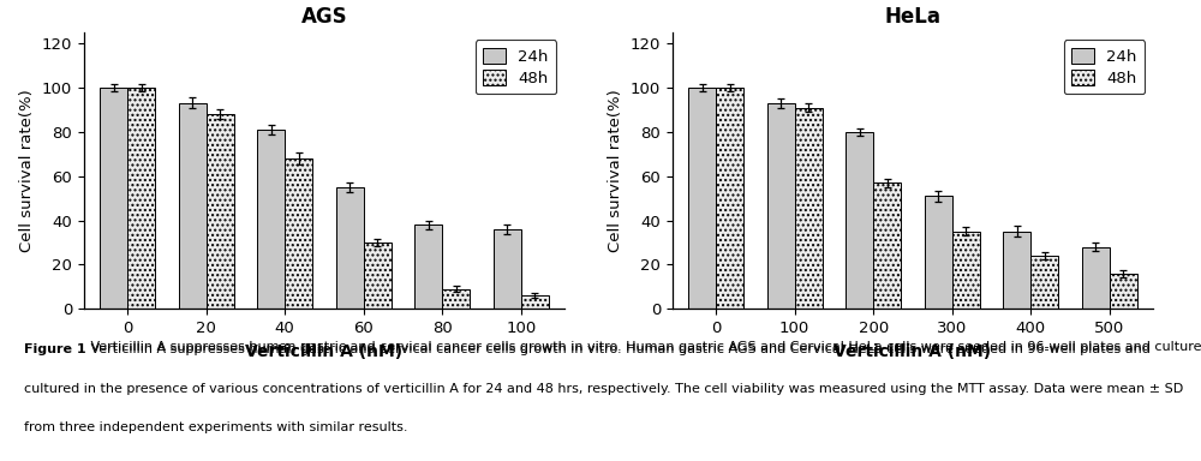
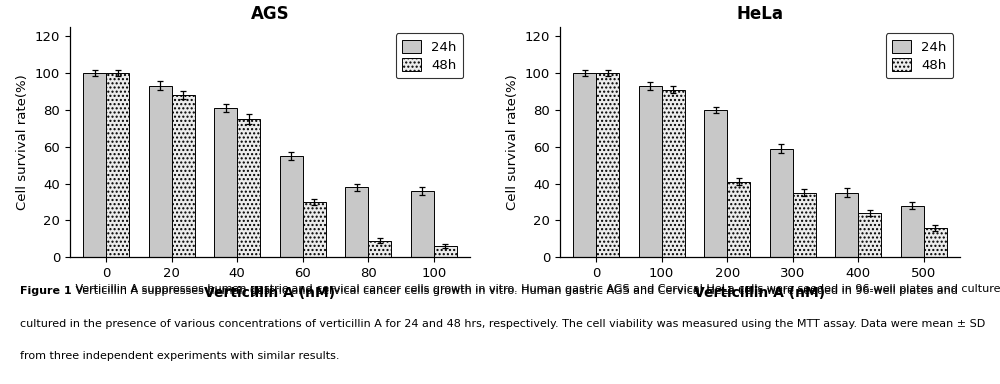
AGS/48h/40: 68 -> 75
HeLa/48h/200: 57 -> 41
HeLa/24h/300: 51 -> 59
